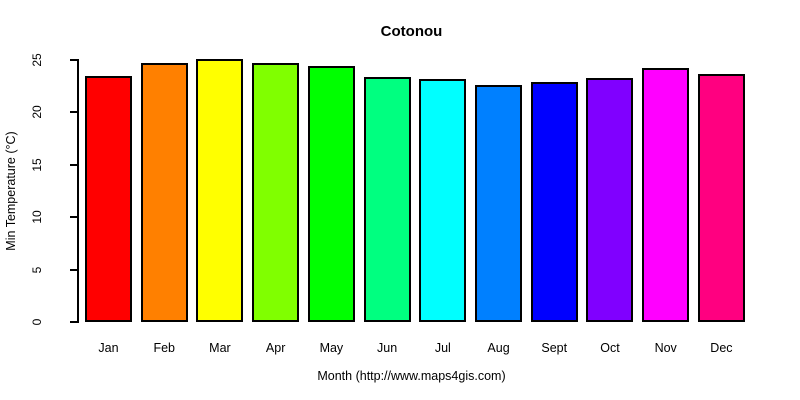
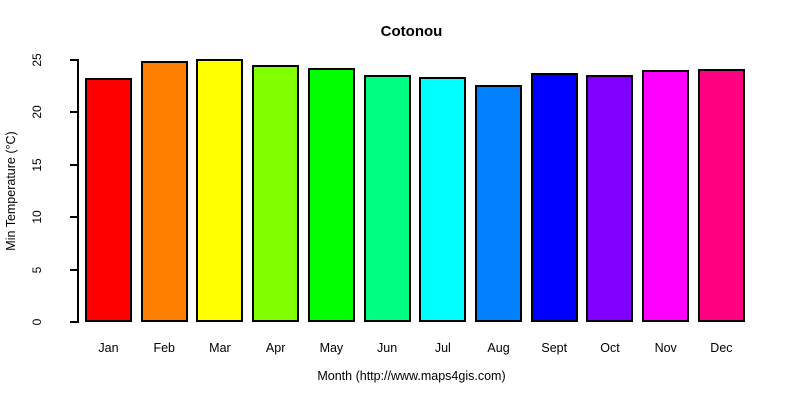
Jan: 23.5 -> 23.3
Feb: 24.7 -> 24.9
Apr: 24.7 -> 24.5
May: 24.4 -> 24.2
Jun: 23.4 -> 23.6
Jul: 23.2 -> 23.4
Sept: 22.9 -> 23.8
Oct: 23.3 -> 23.6
Nov: 24.2 -> 24.0
Dec: 23.7 -> 24.1
